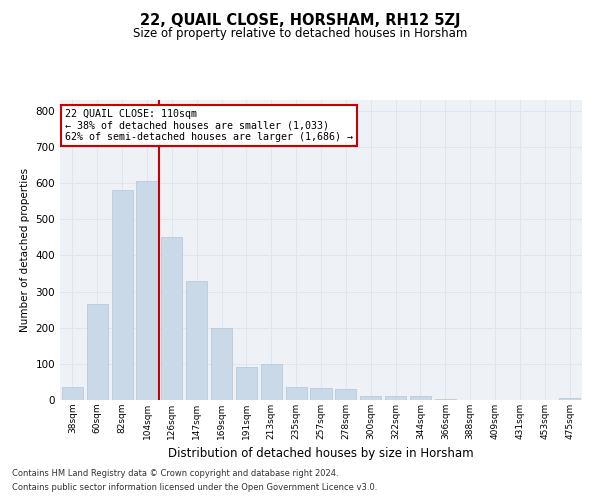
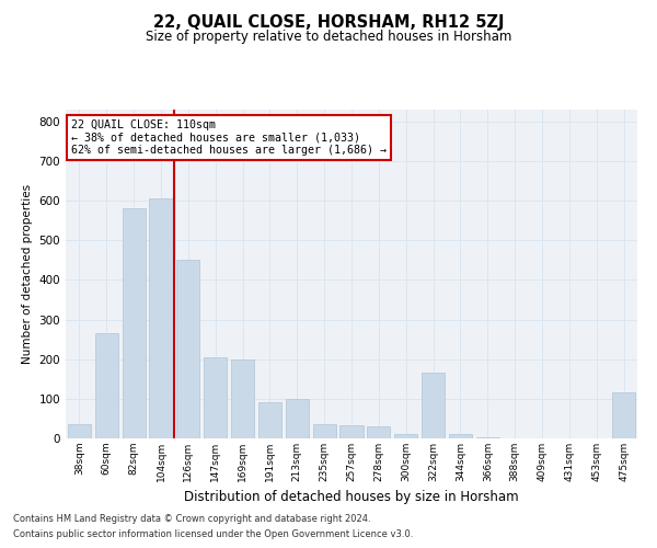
147sqm: 330 -> 205
322sqm: 10 -> 165
475sqm: 5 -> 115
